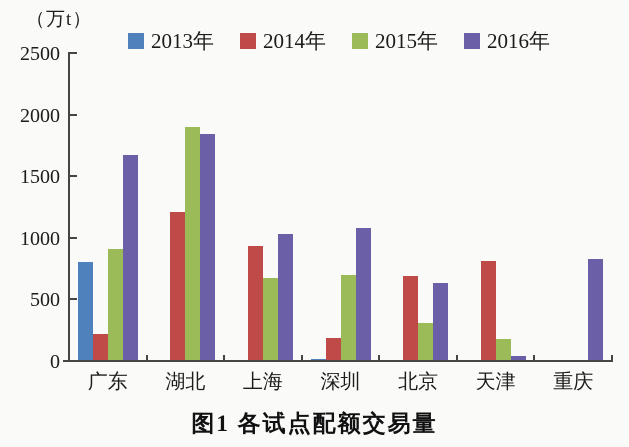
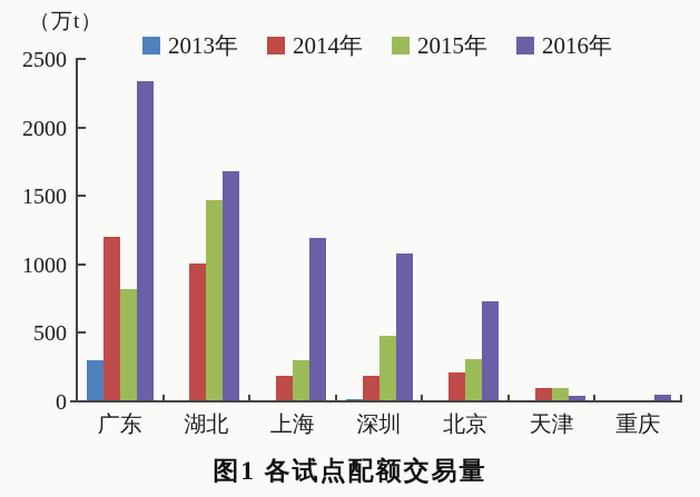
2013年/广东: 800 -> 300
2014年/广东: 220 -> 1200
2015年/广东: 910 -> 820
2016年/广东: 1670 -> 2340
2014年/湖北: 1210 -> 1010
2015年/湖北: 1900 -> 1470
2016年/湖北: 1840 -> 1680
2014年/上海: 930 -> 190
2015年/上海: 670 -> 300
2016年/上海: 1030 -> 1190
2015年/深圳: 700 -> 480
2014年/北京: 690 -> 220
2016年/北京: 630 -> 730
2014年/天津: 810 -> 100
2015年/天津: 180 -> 100
2016年/重庆: 830 -> 40
